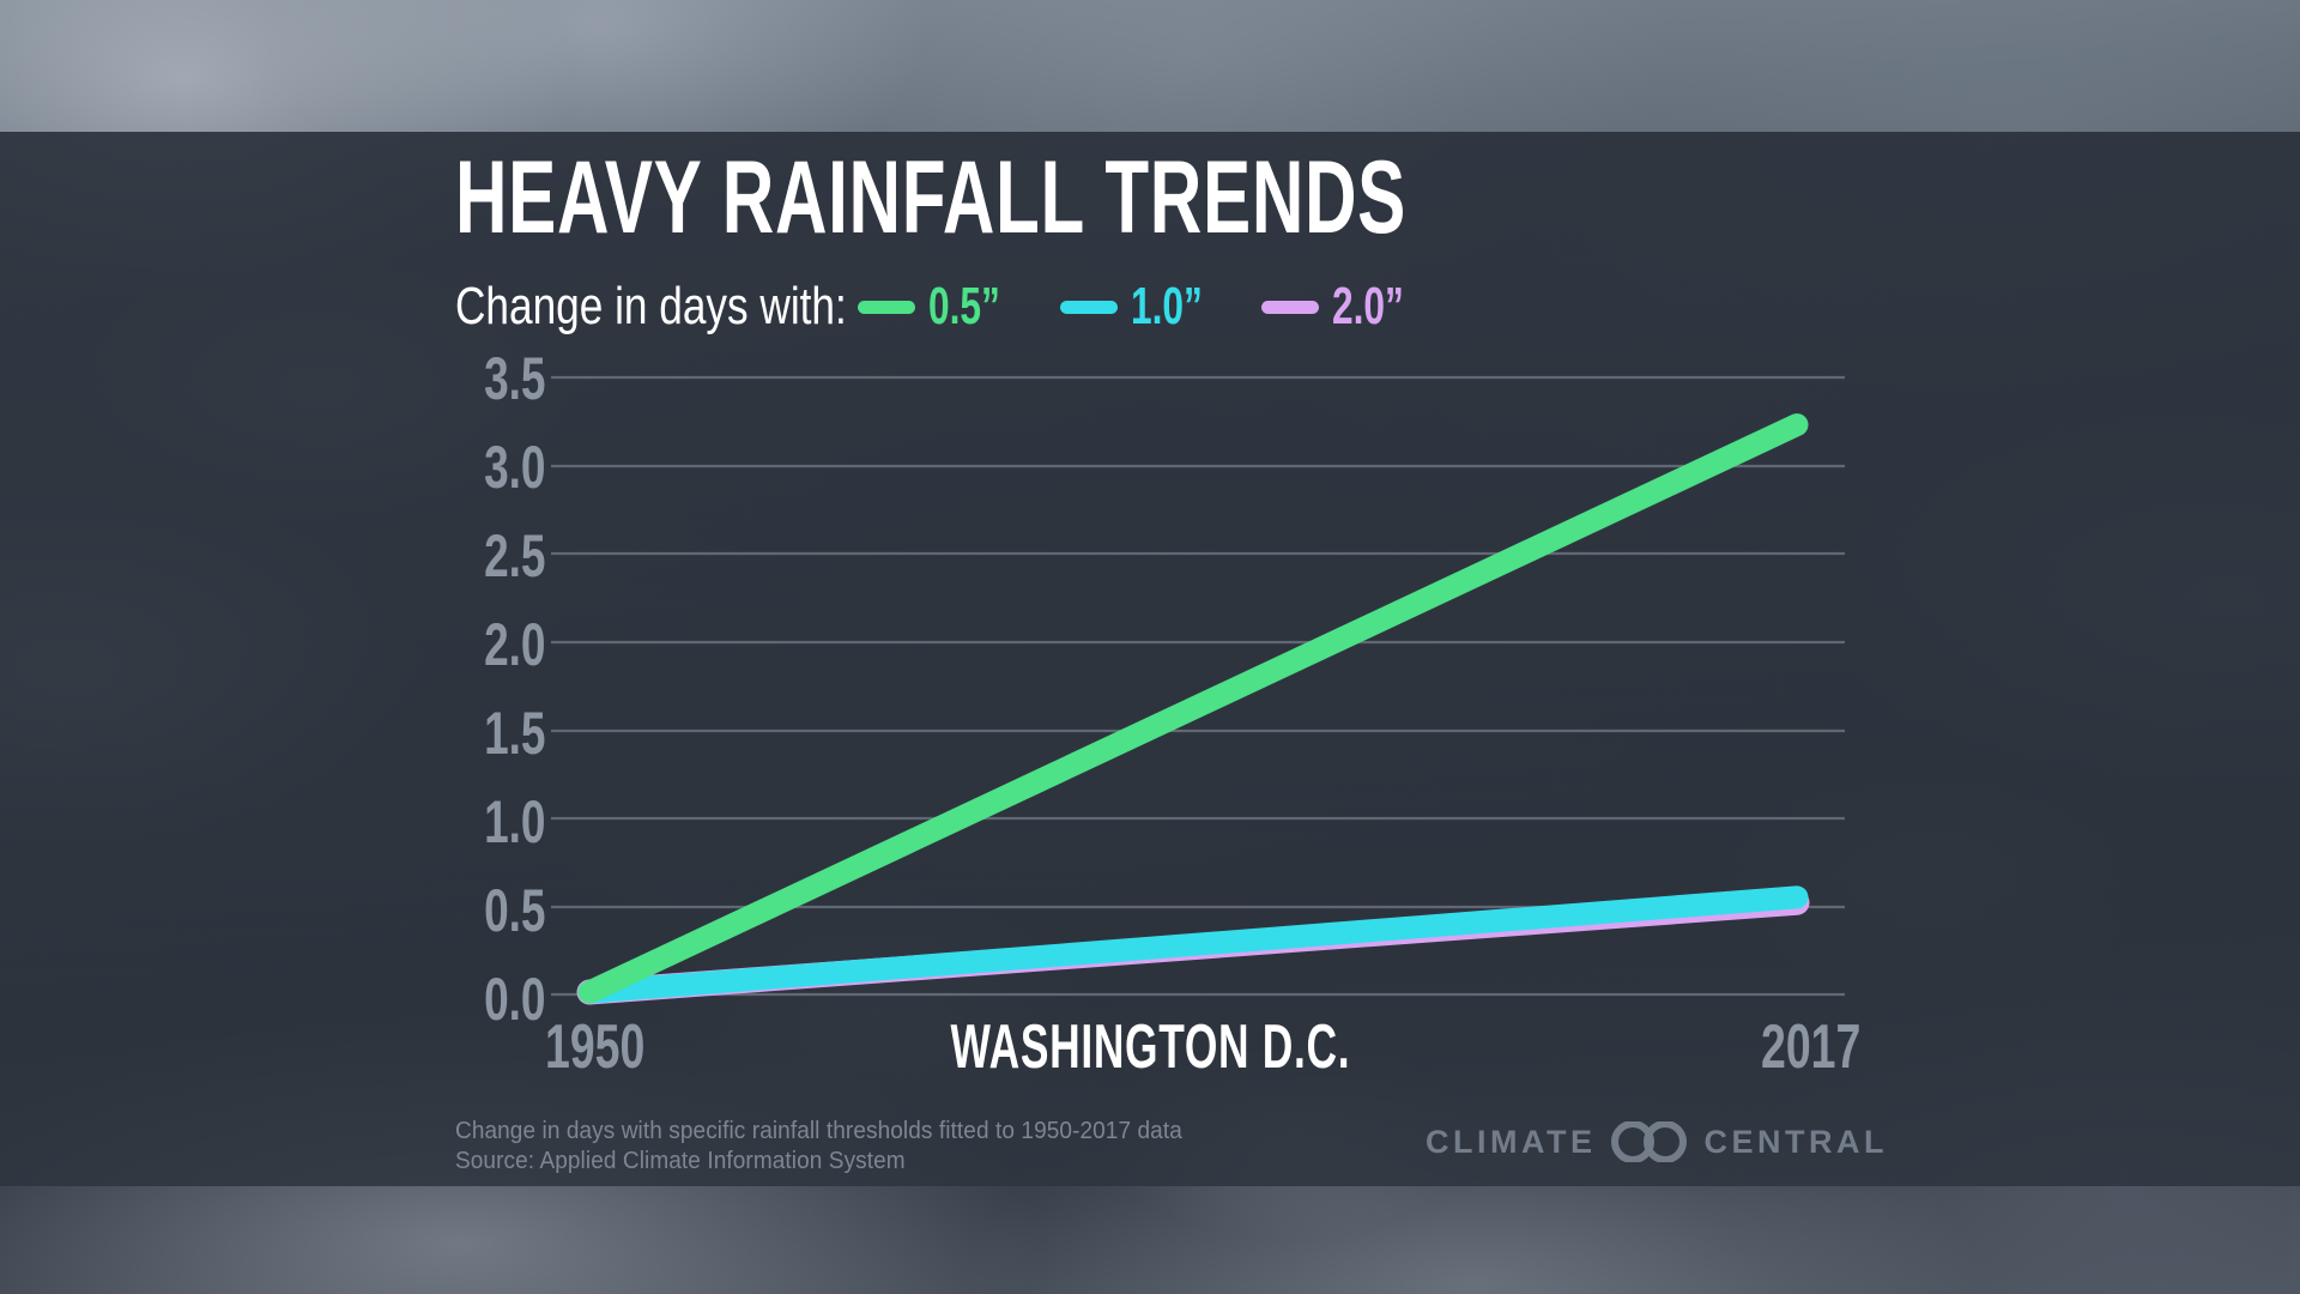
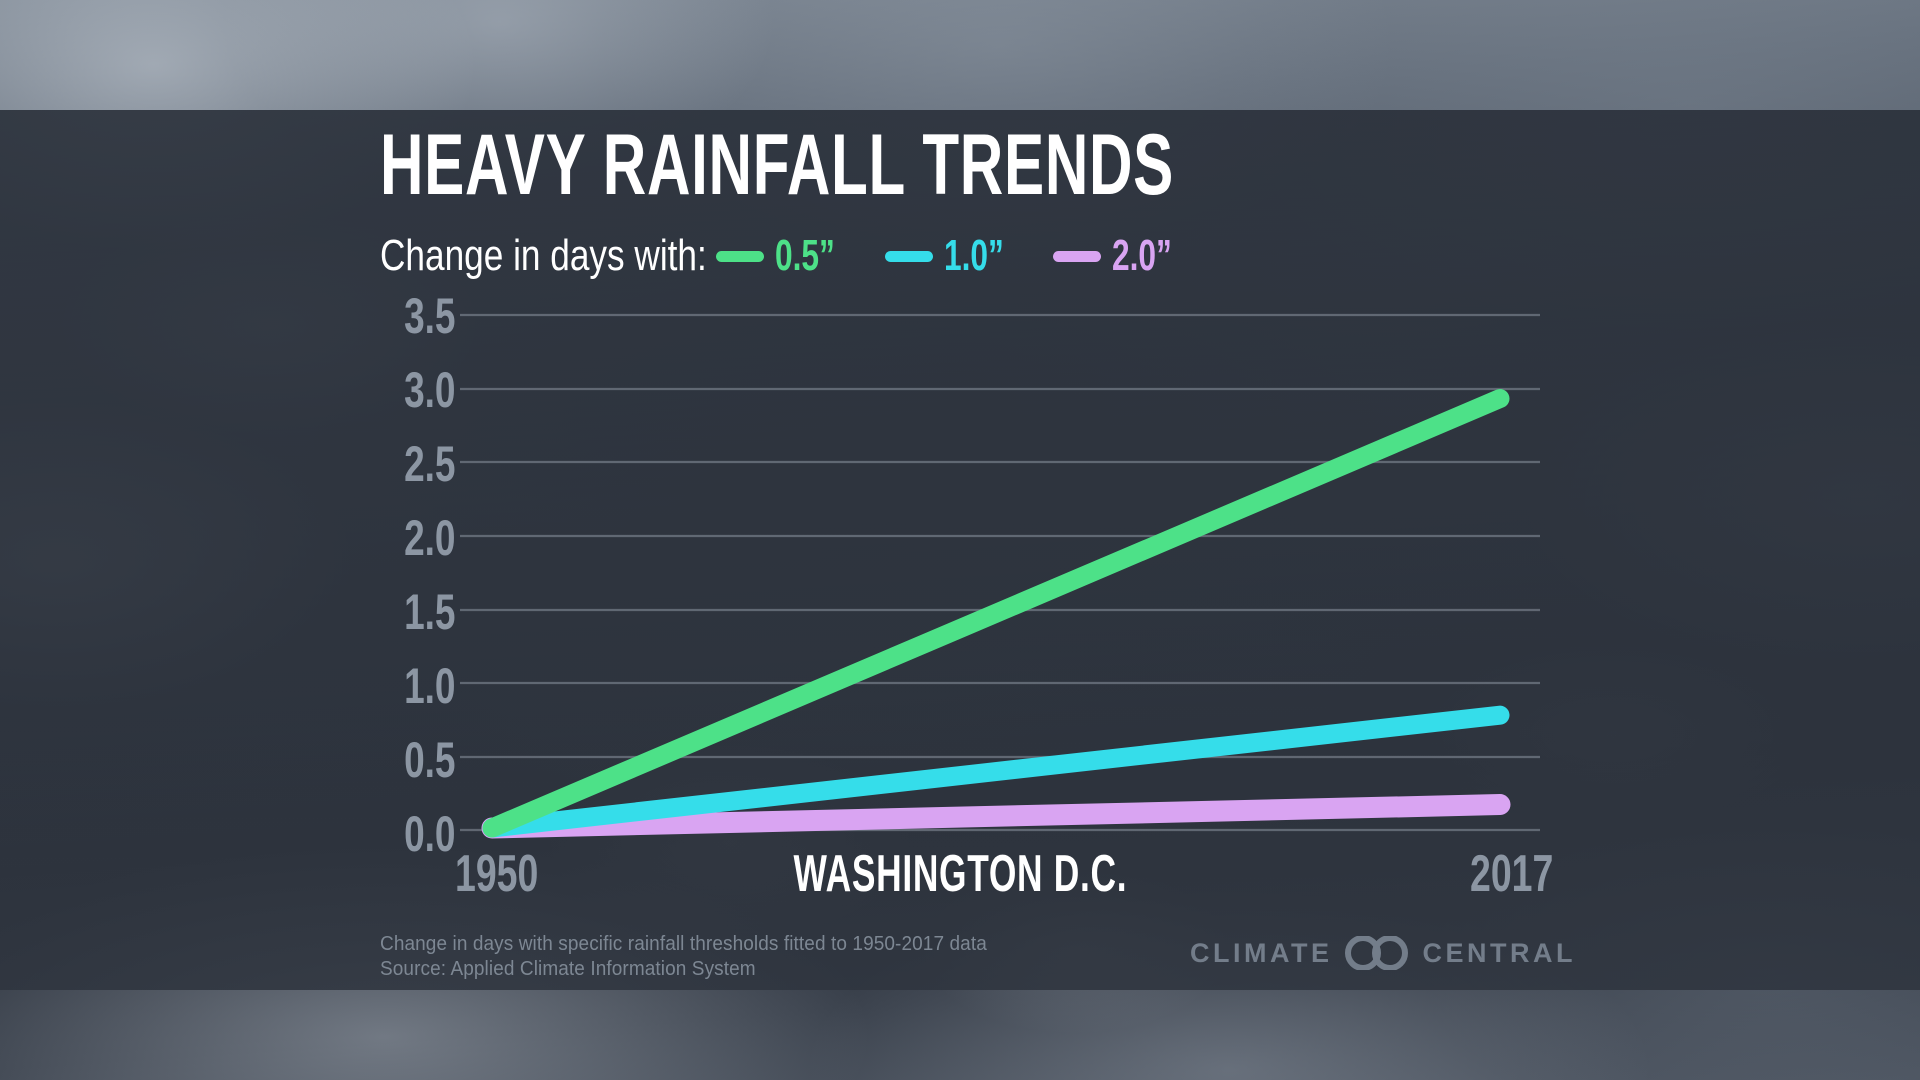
0.5”/2017: 3.23 -> 2.93
1.0”/2017: 0.54 -> 0.77
2.0”/2017: 0.51 -> 0.16
